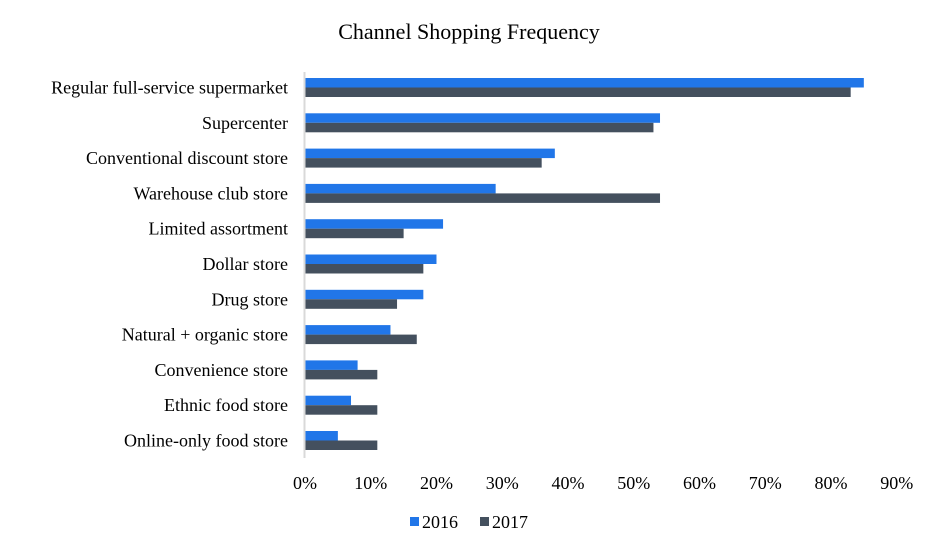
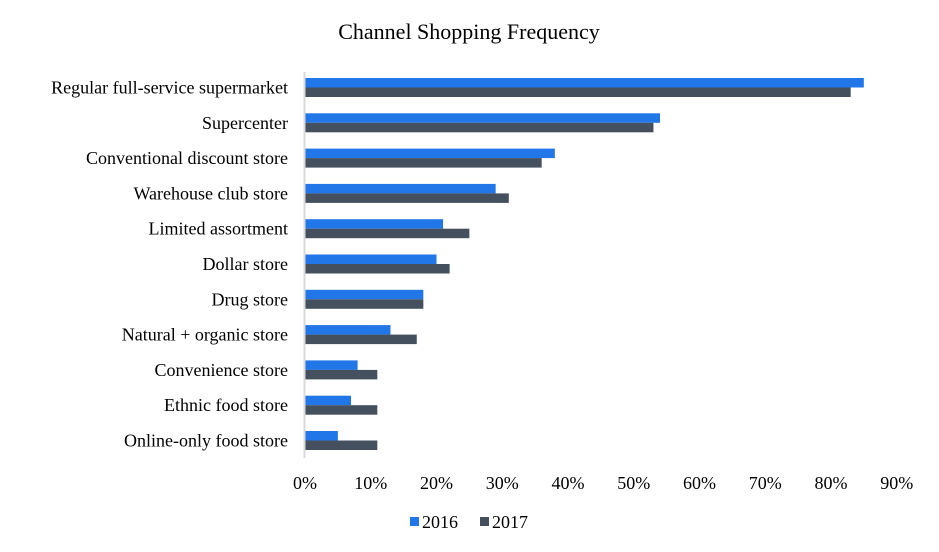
2017/Warehouse club store: 54% -> 31%
2017/Limited assortment: 15% -> 25%
2017/Dollar store: 18% -> 22%
2017/Drug store: 14% -> 18%
